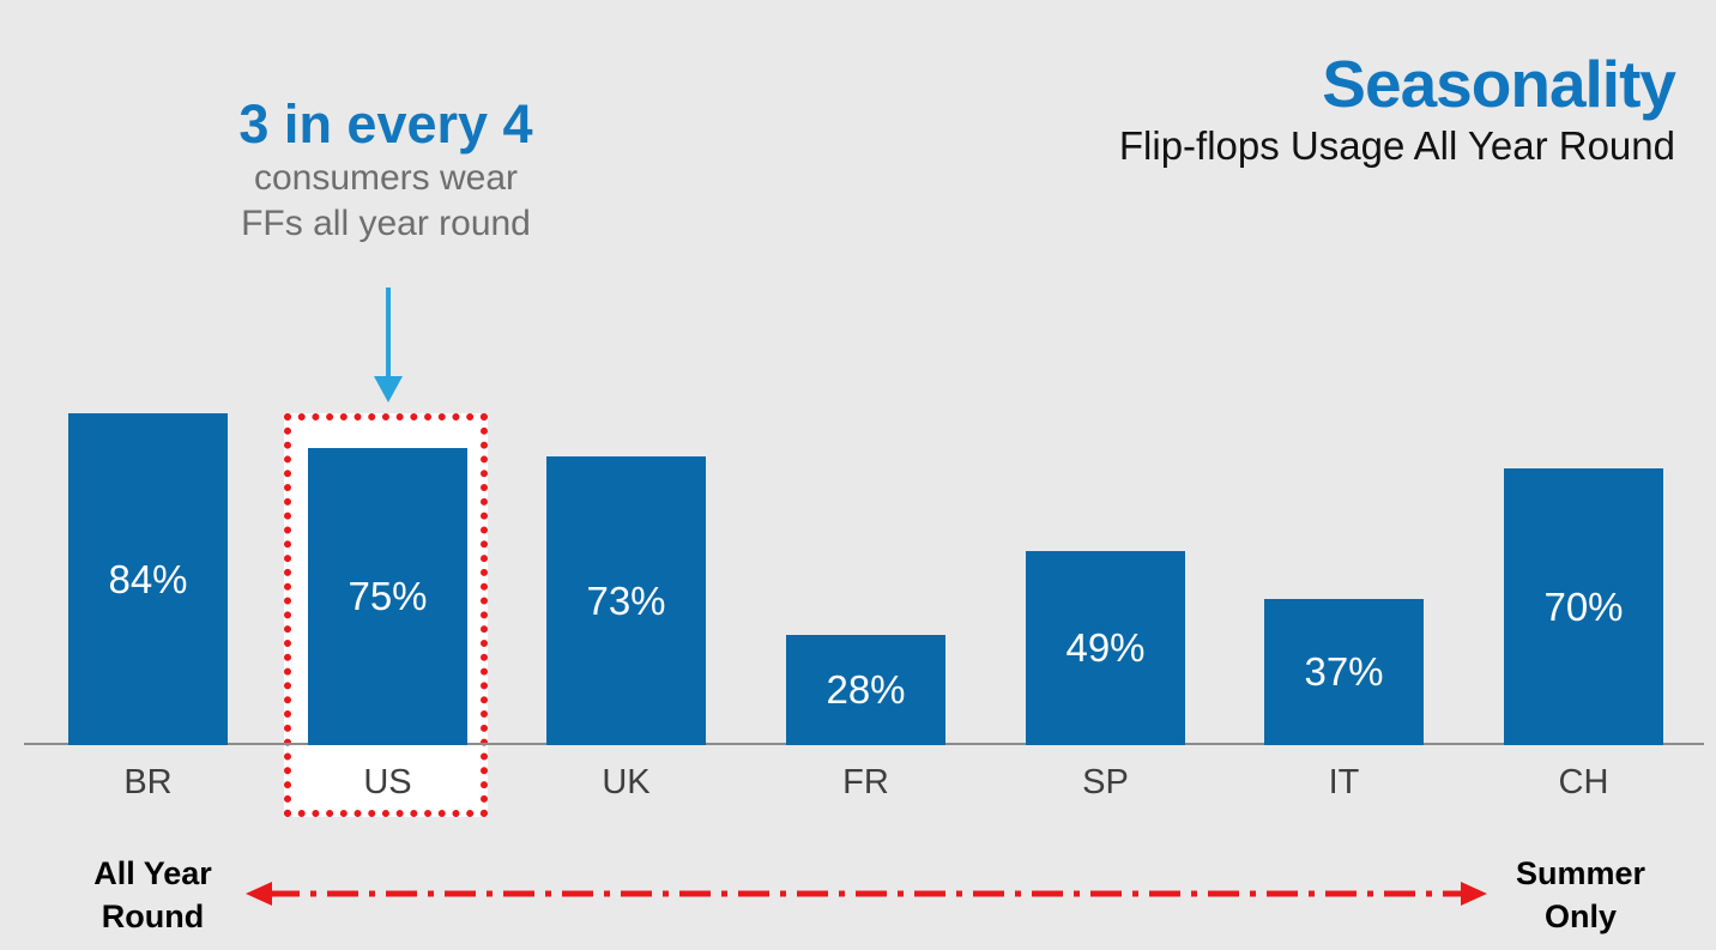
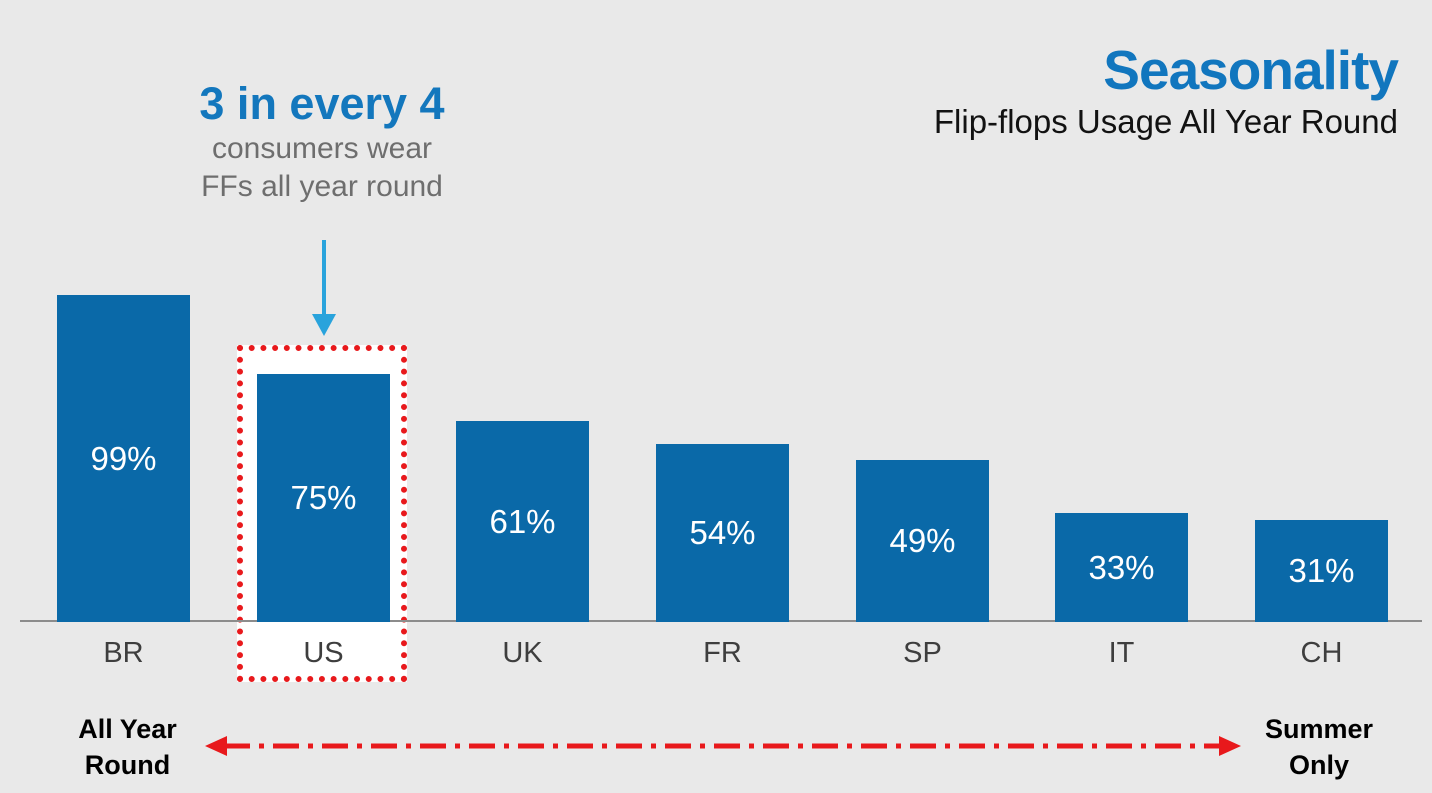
BR: 84% -> 99%
UK: 73% -> 61%
FR: 28% -> 54%
IT: 37% -> 33%
CH: 70% -> 31%
